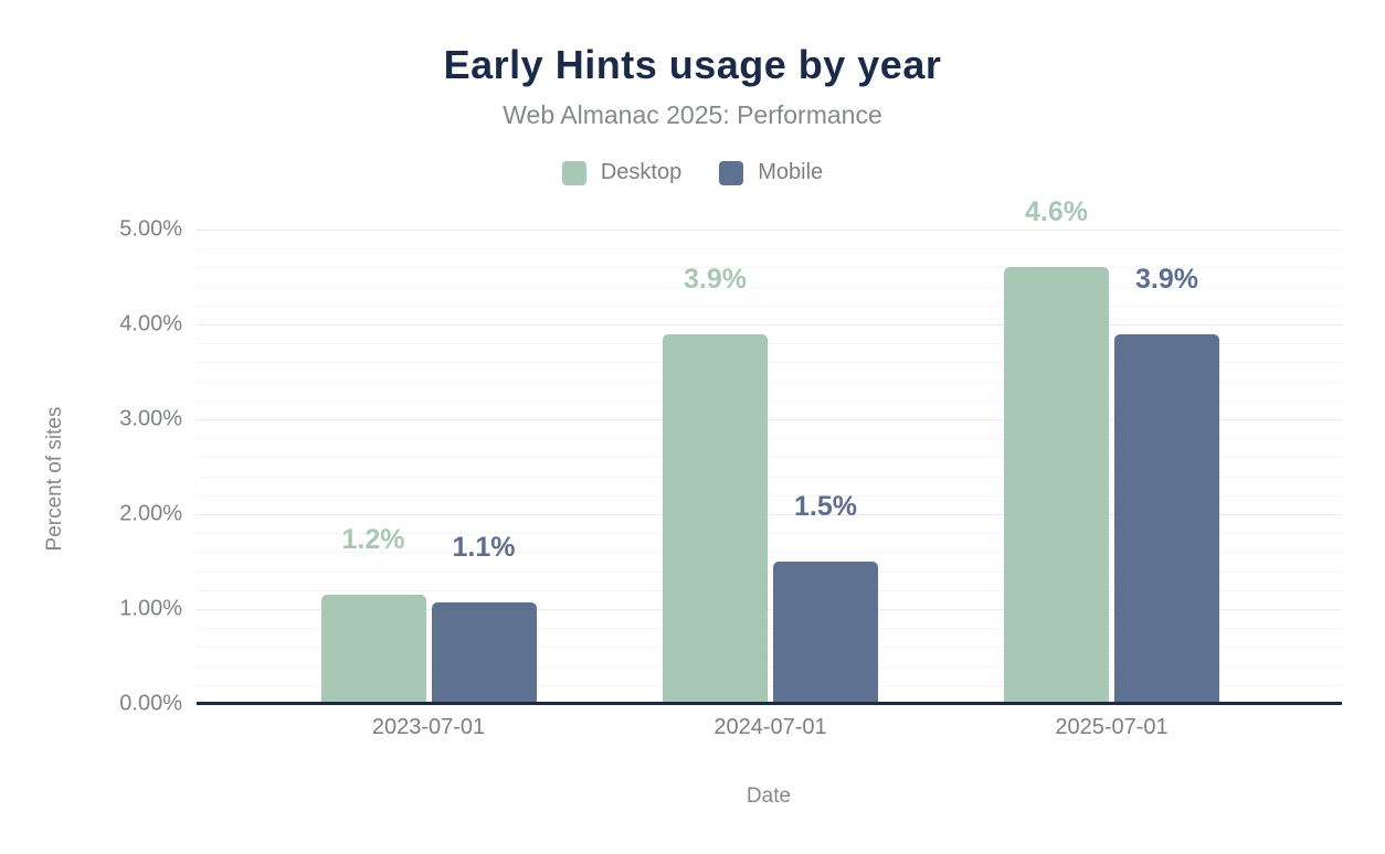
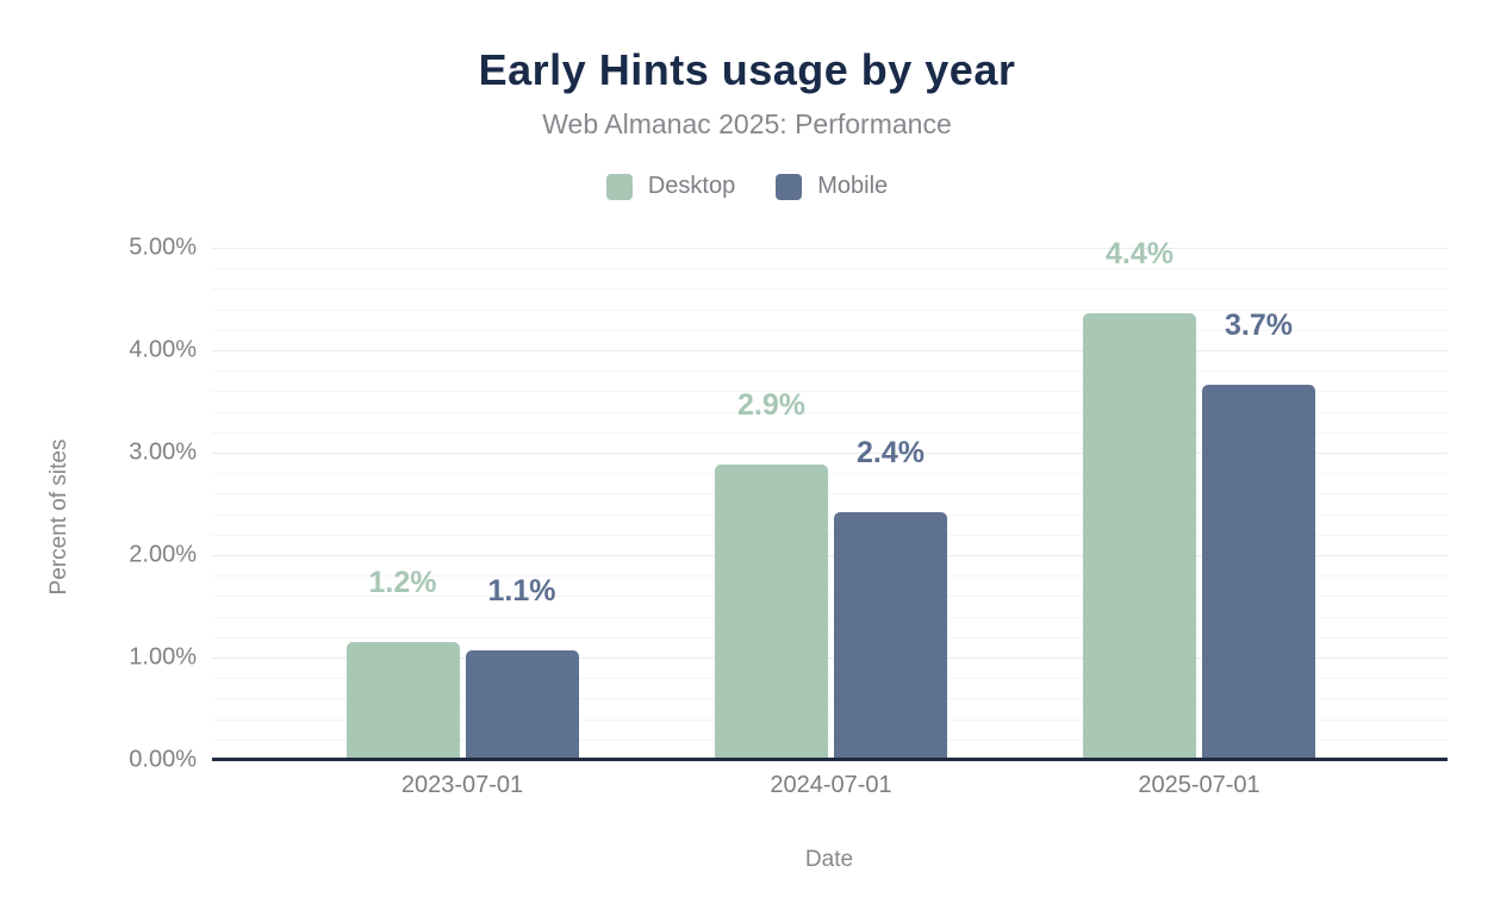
Desktop/2024-07-01: 3.9% -> 2.9%
Mobile/2024-07-01: 1.5% -> 2.4%
Desktop/2025-07-01: 4.6% -> 4.4%
Mobile/2025-07-01: 3.9% -> 3.7%
